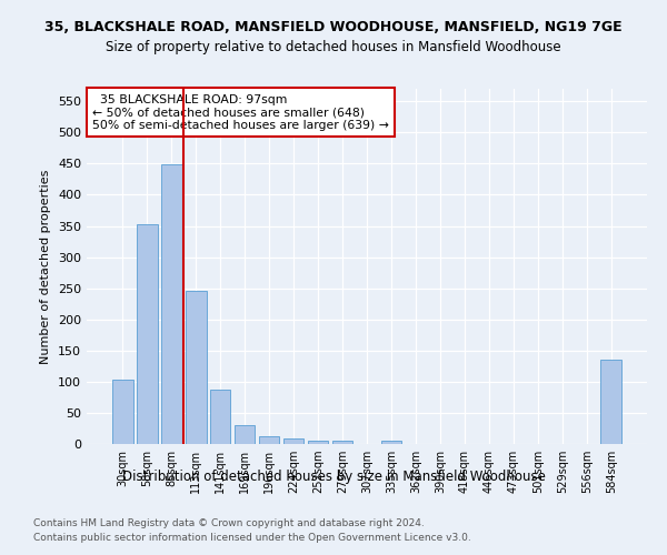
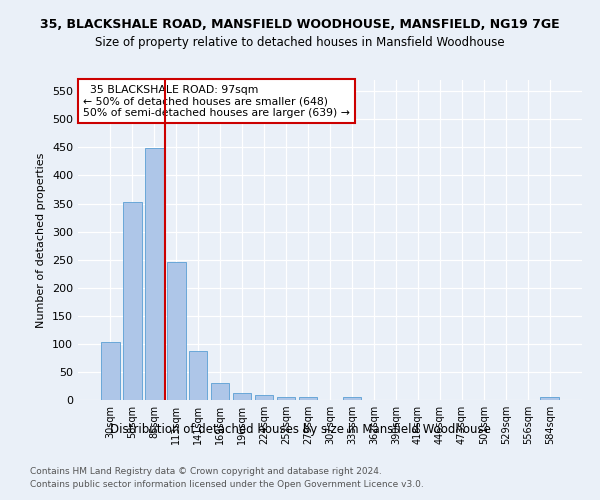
584sqm: 136 -> 5
